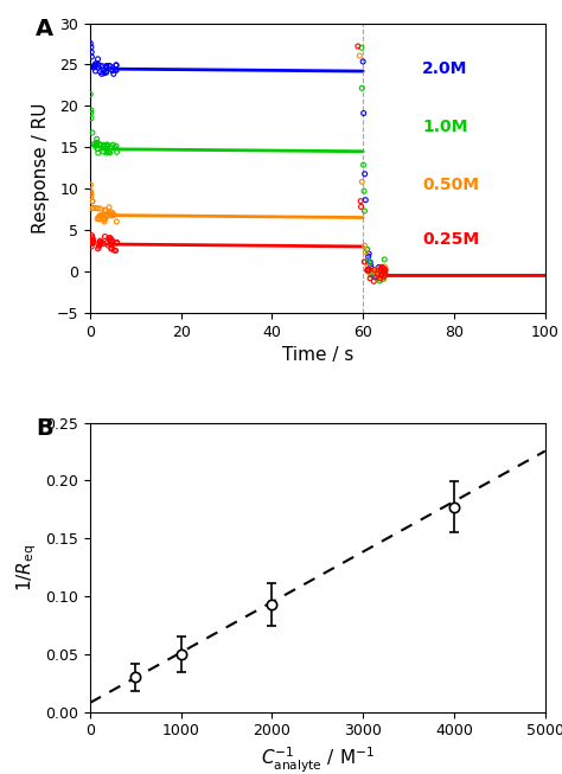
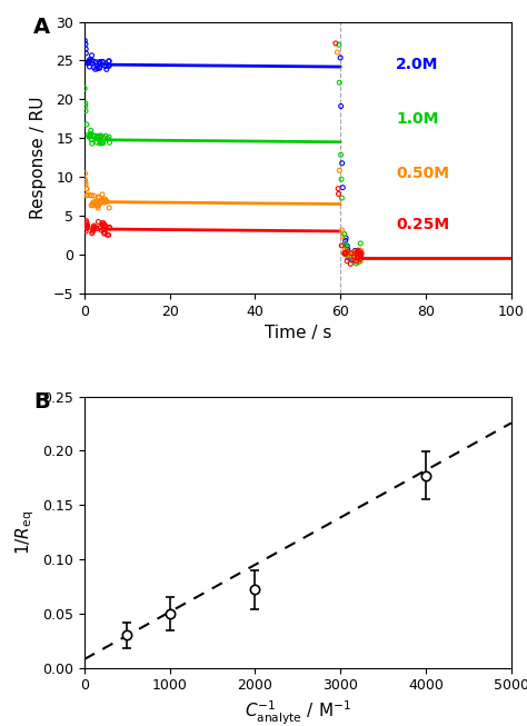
2000: 0.093 -> 0.072
